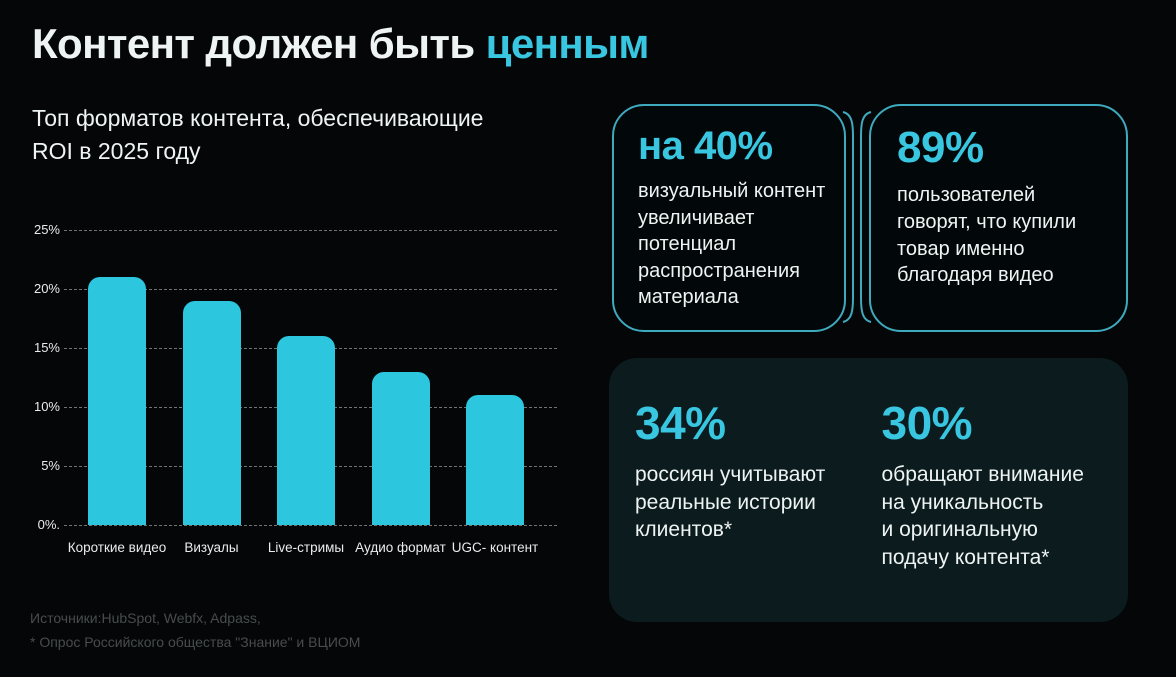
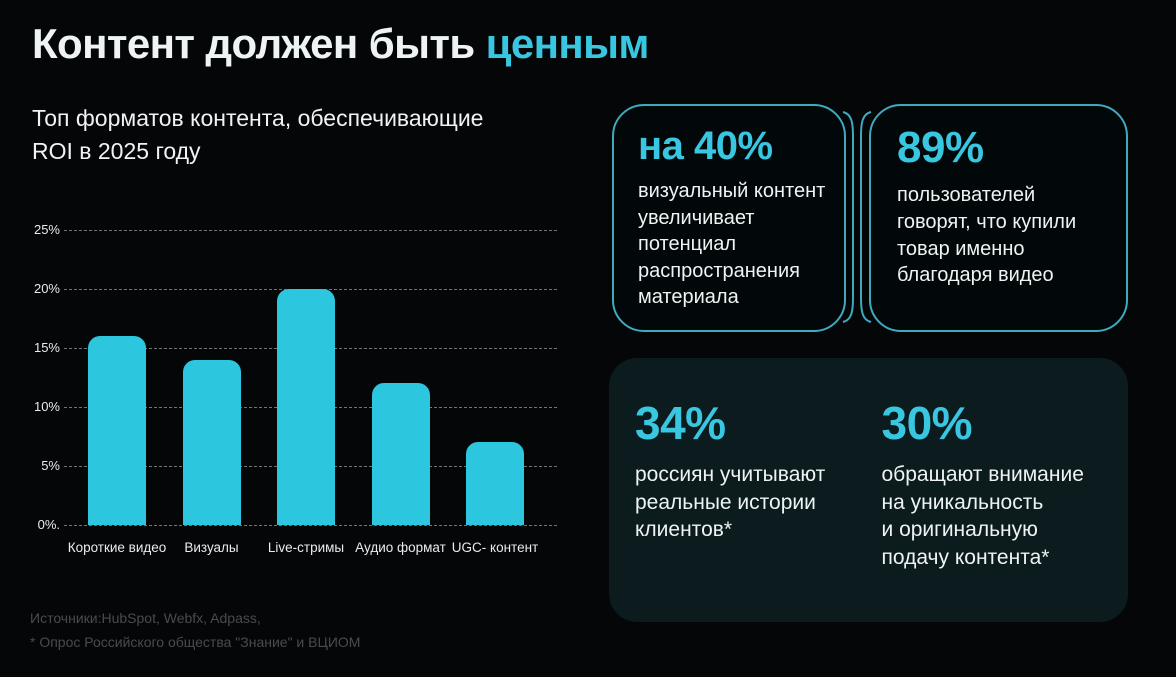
Короткие видео: 21% -> 16%
Визуалы: 19% -> 14%
Live-стримы: 16% -> 20%
Аудио формат: 13% -> 12%
UGC- контент: 11% -> 7%
